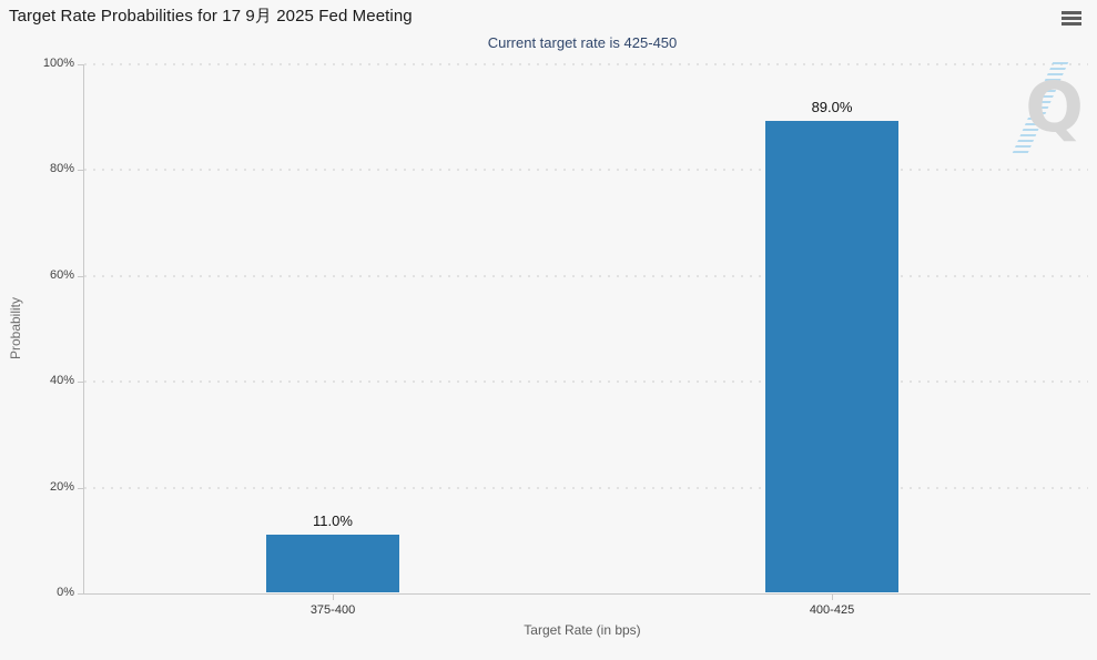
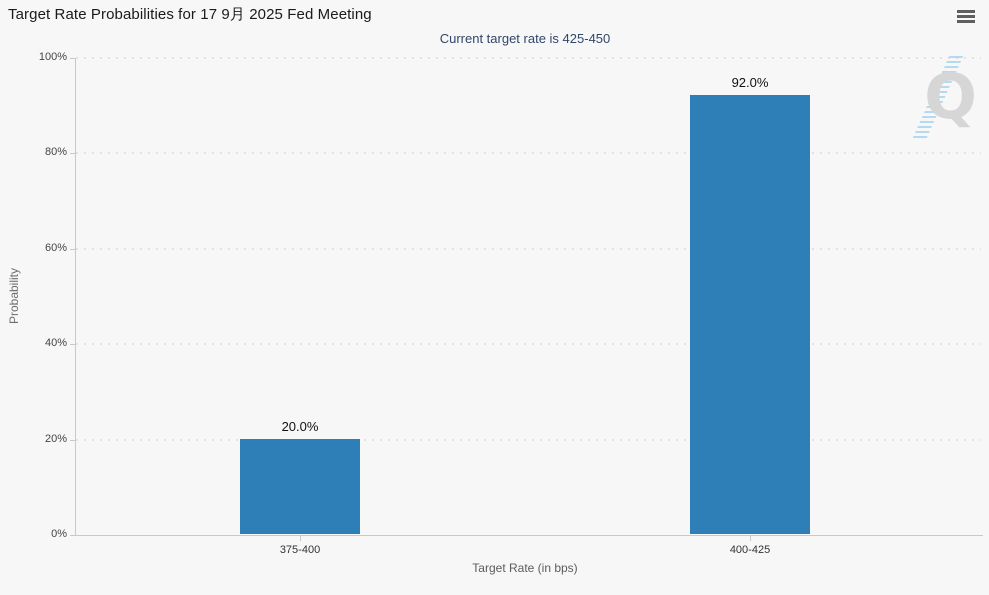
375-400: 11.0% -> 20.0%
400-425: 89.0% -> 92.0%
